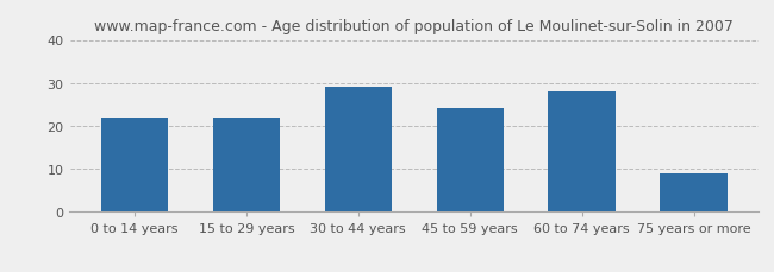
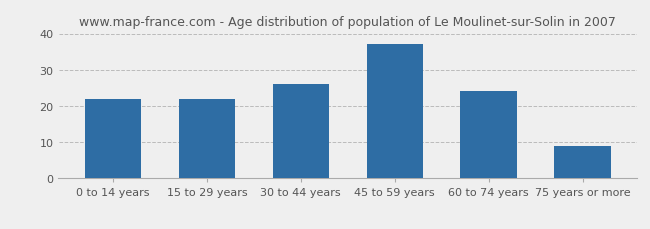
30 to 44 years: 29 -> 26
45 to 59 years: 24 -> 37
60 to 74 years: 28 -> 24
